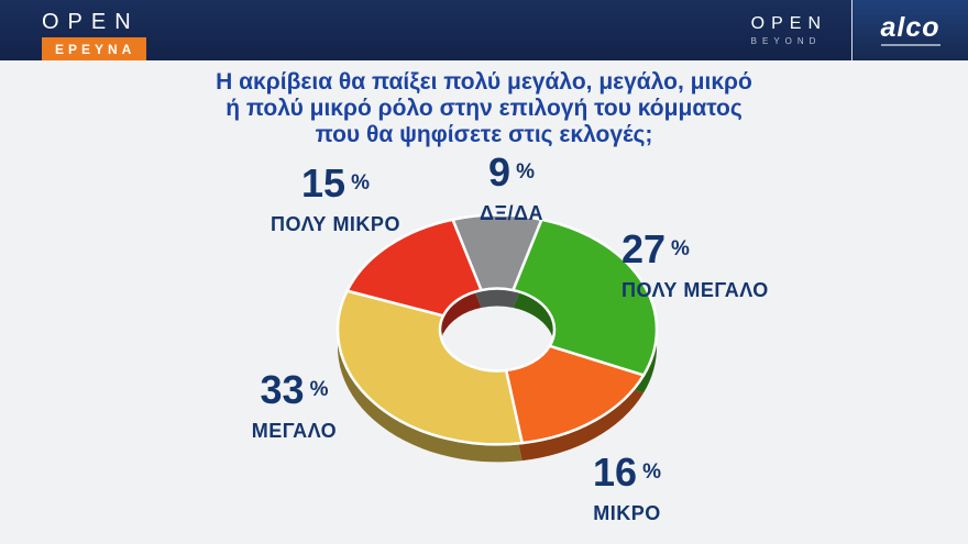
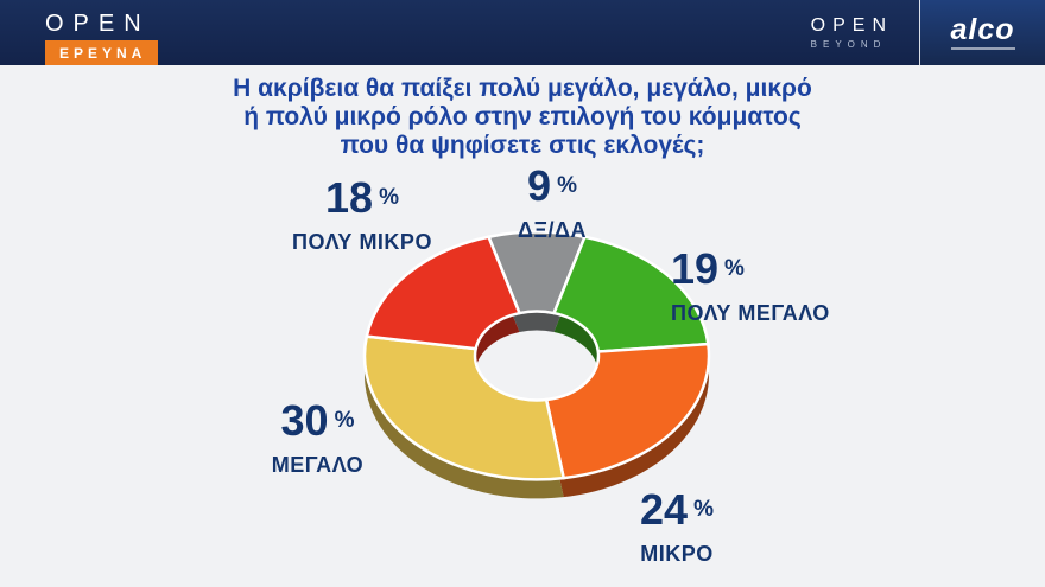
ΠΟΛΥ ΜΕΓΑΛΟ: 27 -> 19
ΜΙΚΡΟ: 16 -> 24
ΜΕΓΑΛΟ: 33 -> 30
ΠΟΛΥ ΜΙΚΡΟ: 15 -> 18
